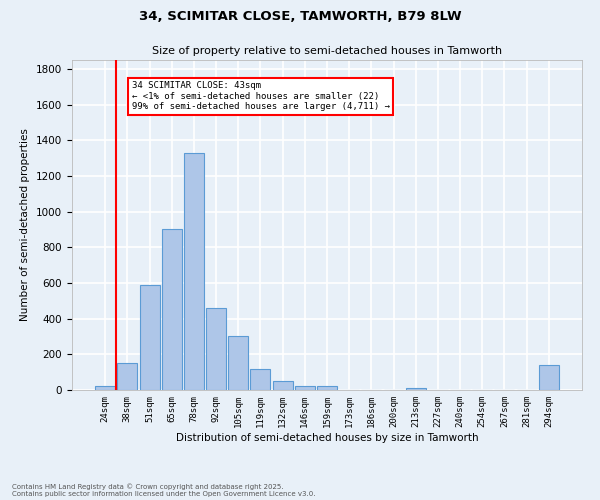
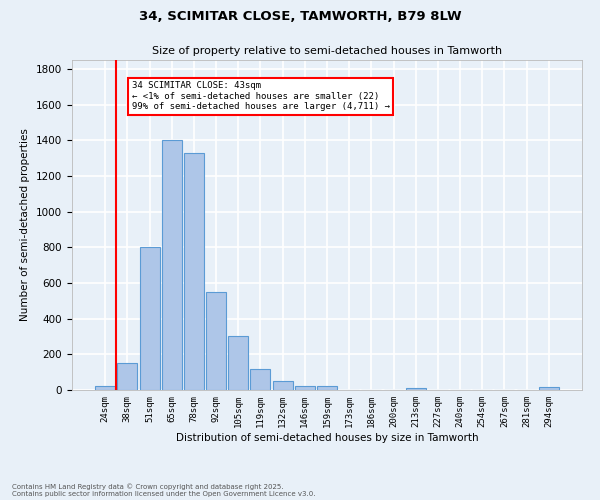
51sqm: 590 -> 800
65sqm: 900 -> 1400
92sqm: 460 -> 550
294sqm: 140 -> 20
